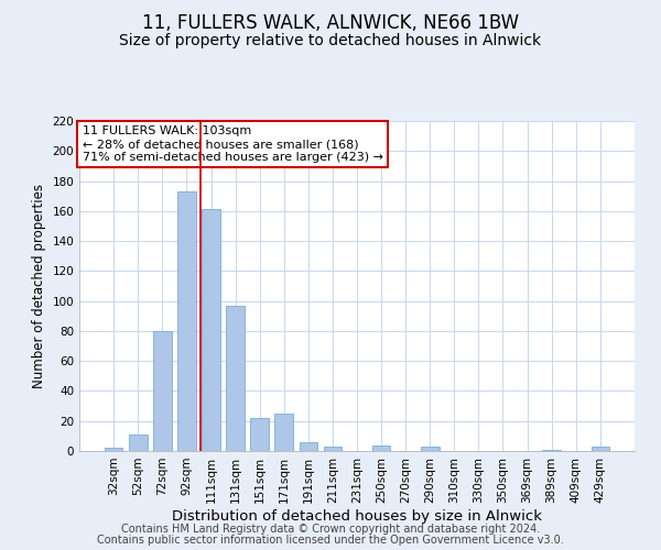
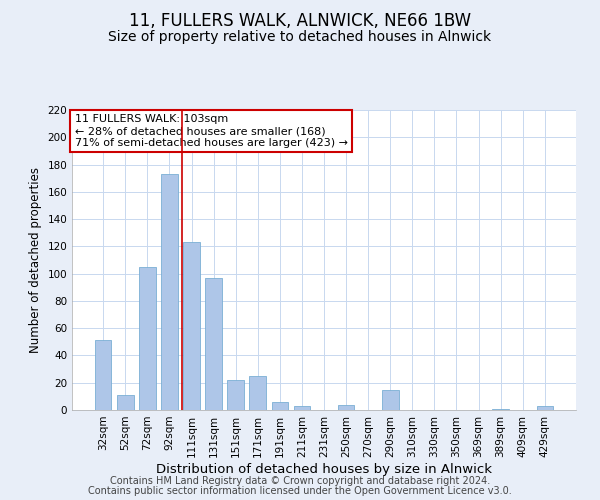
32sqm: 2 -> 51
72sqm: 80 -> 105
111sqm: 161 -> 123
290sqm: 3 -> 15
